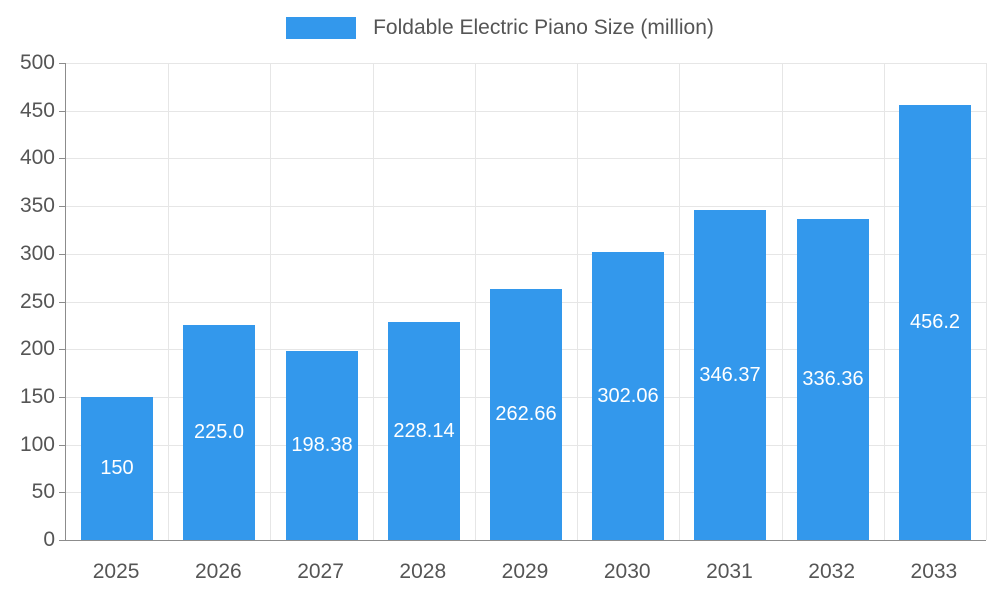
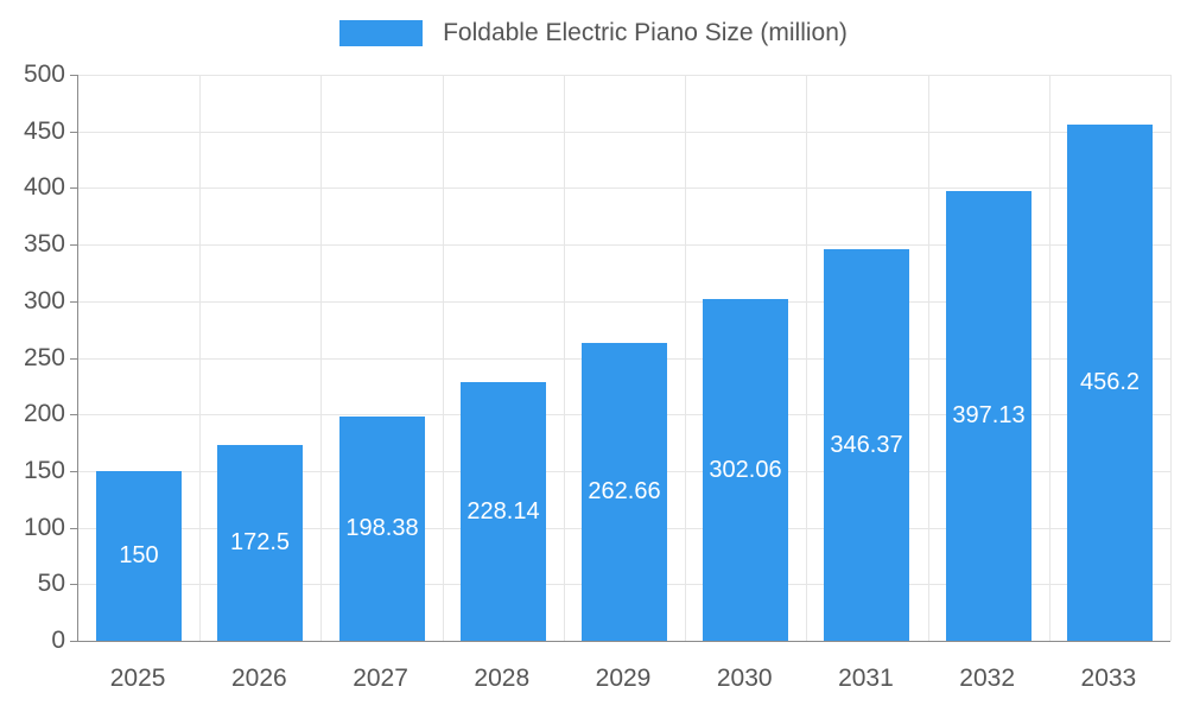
2026: 225.0 -> 172.5
2032: 336.36 -> 397.13
